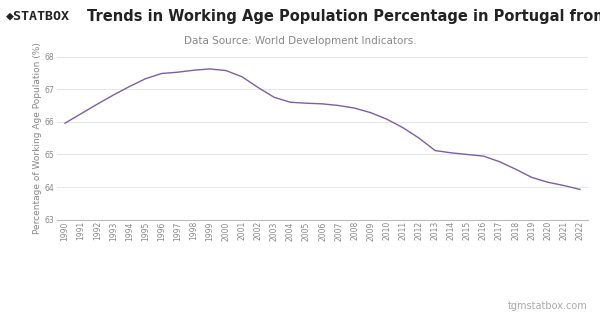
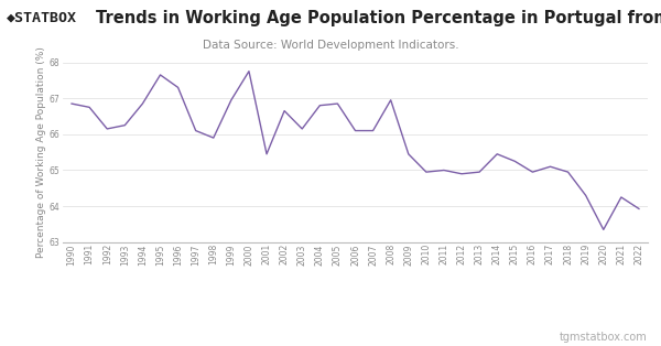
1990: 65.96 -> 66.85
1991: 66.25 -> 66.75
1992: 66.54 -> 66.15
1993: 66.82 -> 66.25
1994: 67.08 -> 66.85
1995: 67.32 -> 67.65
1996: 67.48 -> 67.30
1997: 67.52 -> 66.10
1998: 67.58 -> 65.90
1999: 67.62 -> 66.95
2000: 67.57 -> 67.75
2001: 67.38 -> 65.45
2002: 67.05 -> 66.65
2003: 66.75 -> 66.15
2004: 66.60 -> 66.80
2005: 66.57 -> 66.85
2006: 66.55 -> 66.10
2007: 66.50 -> 66.10
2008: 66.42 -> 66.95
2009: 66.28 -> 65.45
2010: 66.08 -> 64.95
2011: 65.82 -> 65.00
2012: 65.50 -> 64.90
2013: 65.12 -> 64.95
2014: 65.05 -> 65.45
2015: 65.00 -> 65.25
2017: 64.78 -> 65.10
2018: 64.55 -> 64.95
2020: 64.15 -> 63.35
2021: 64.05 -> 64.25
